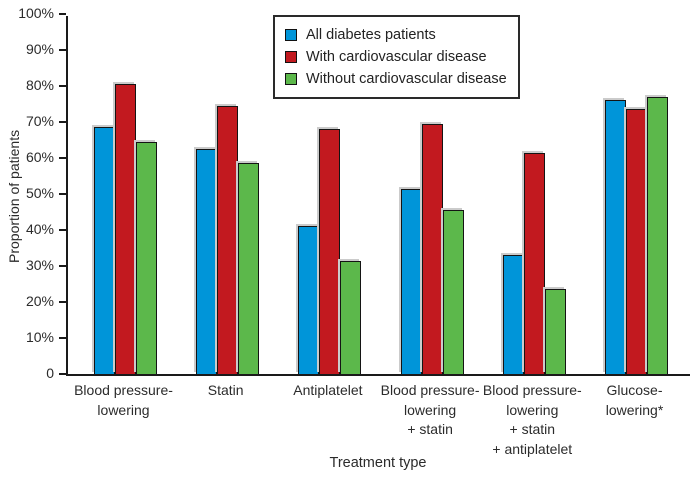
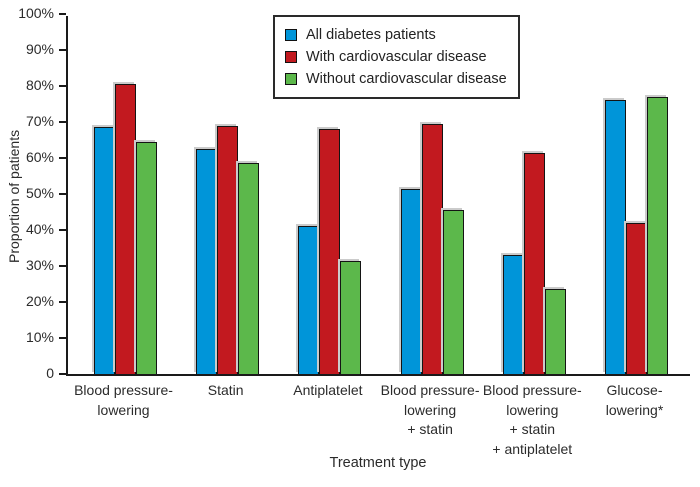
With cardiovascular disease/Statin: 74% -> 69%
With cardiovascular disease/Glucose-lowering*: 74% -> 42%
